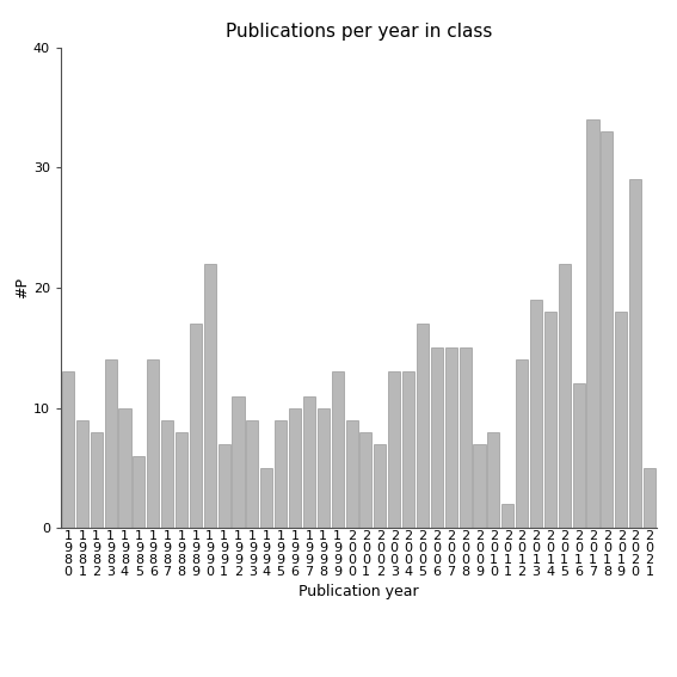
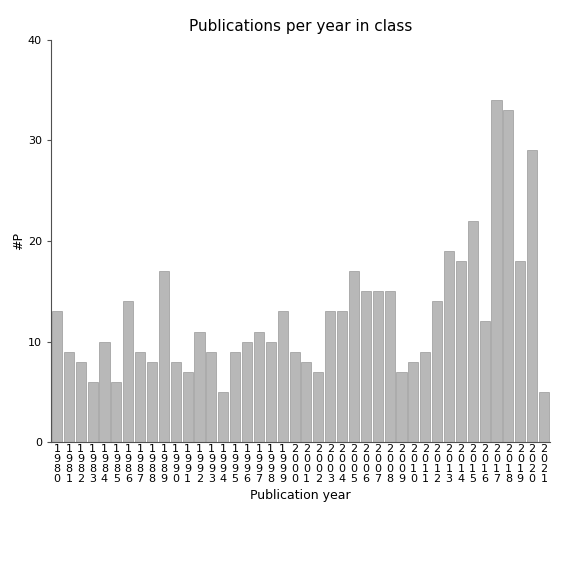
1 9 8 3: 14 -> 6
1 9 9 0: 22 -> 8
2 0 1 1: 2 -> 9
